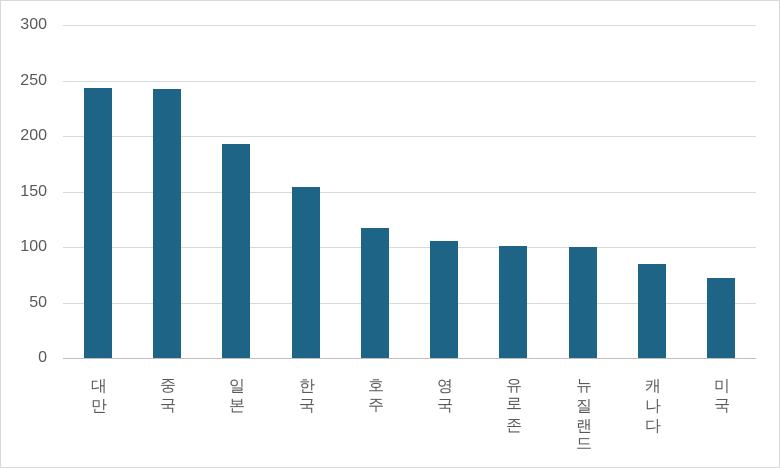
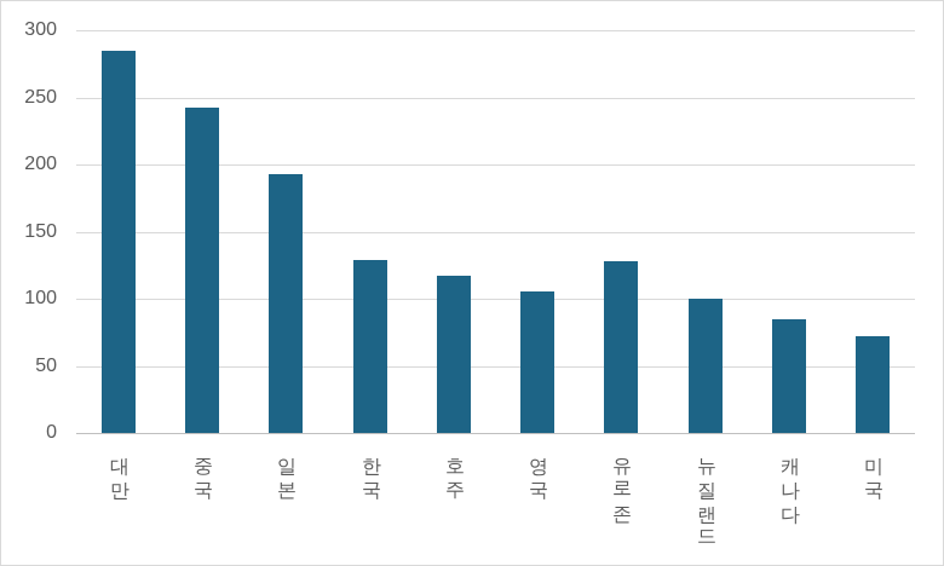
대만: 243 -> 285
한국: 154 -> 129
유로존: 101 -> 128
